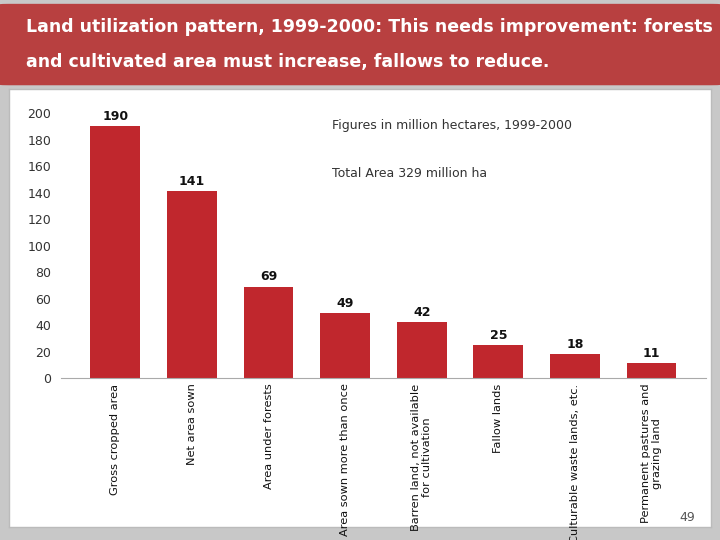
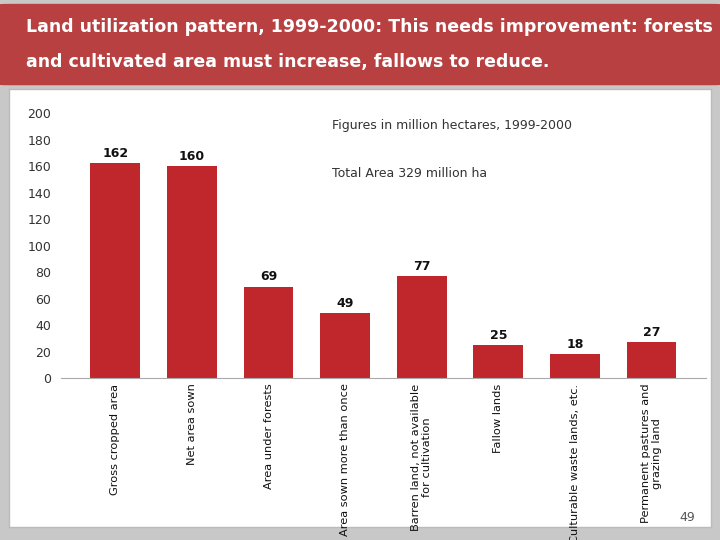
Gross cropped area: 190 -> 162
Net area sown: 141 -> 160
Barren land, not available for cultivation: 42 -> 77
Permanent pastures and grazing land: 11 -> 27
